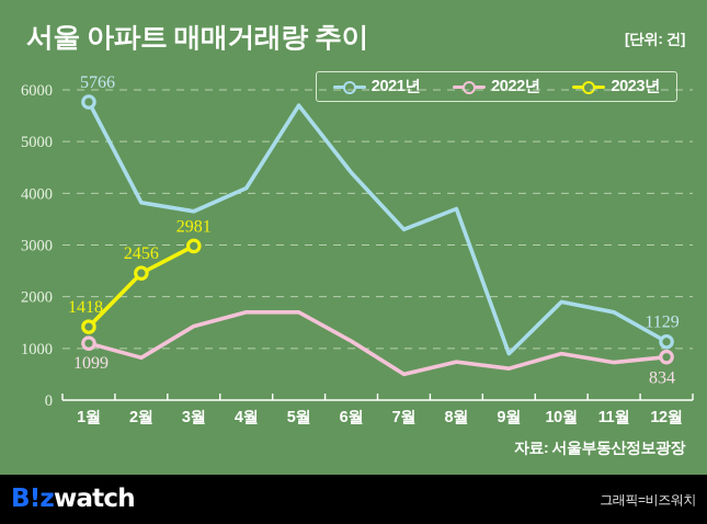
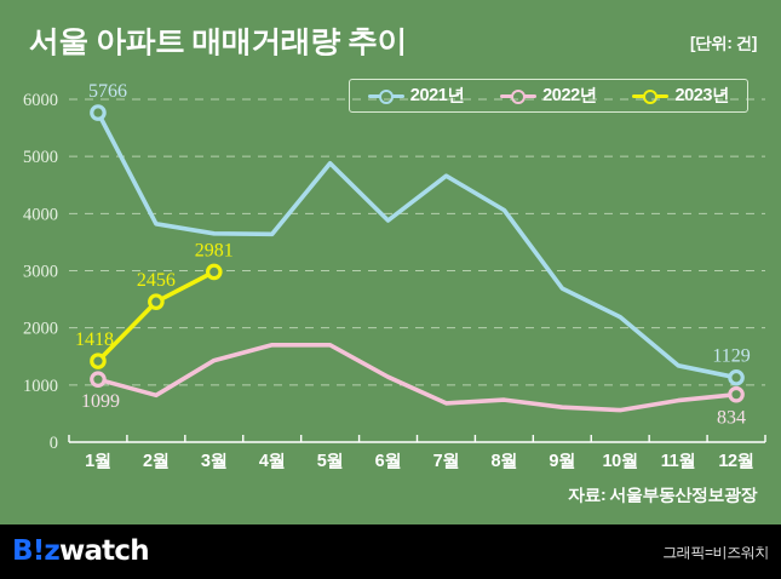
2021년/4월: 4100 -> 3600
2021년/5월: 5700 -> 4900
2021년/6월: 4400 -> 3900
2021년/7월: 3300 -> 4700
2022년/7월: 500 -> 700
2021년/8월: 3700 -> 4100
2021년/9월: 900 -> 2700
2021년/10월: 1900 -> 2200
2022년/10월: 900 -> 600
2021년/11월: 1700 -> 1300
